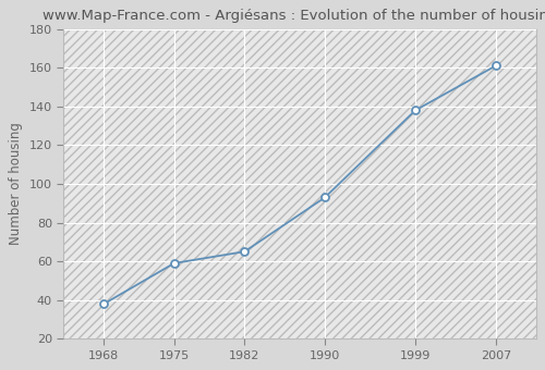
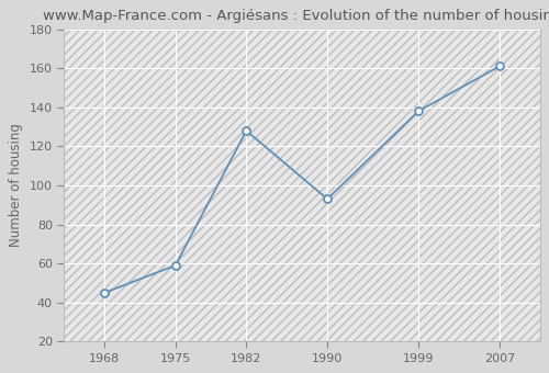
1968: 38 -> 45
1982: 65 -> 128
